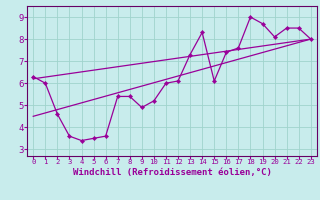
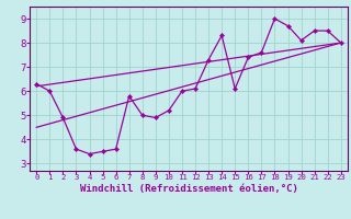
2: 4.6 -> 4.9
7: 5.4 -> 5.8
8: 5.4 -> 5.0
